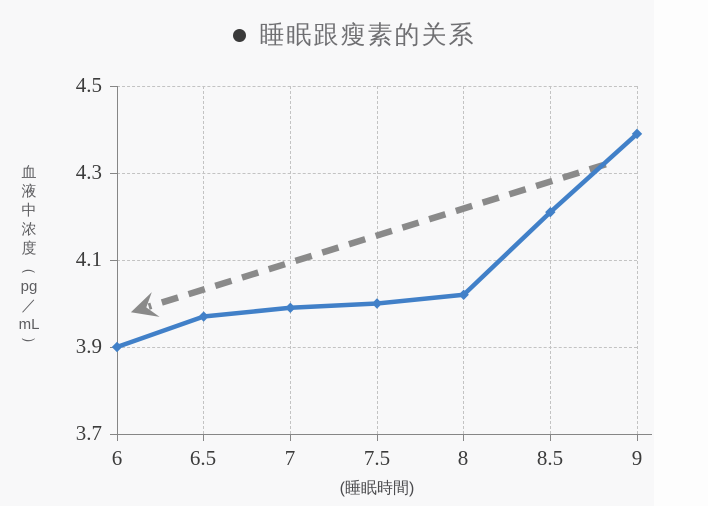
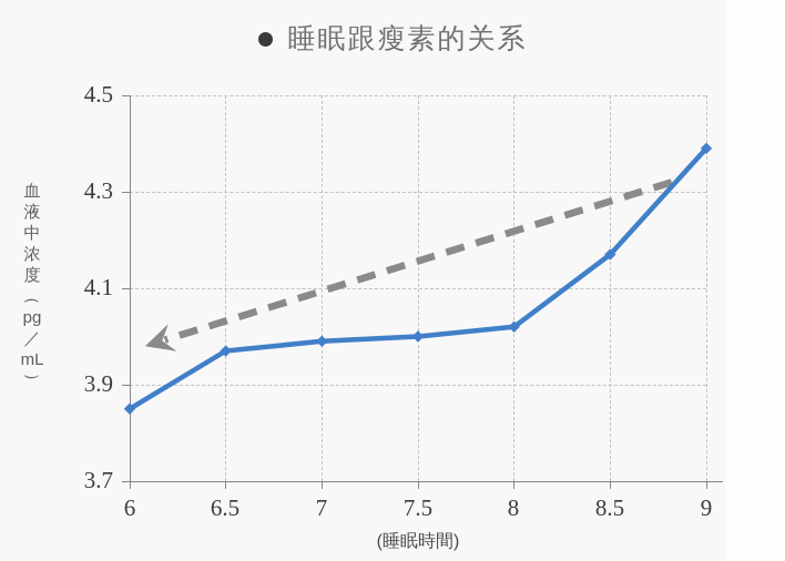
6: 3.90 -> 3.85
8.5: 4.21 -> 4.17
